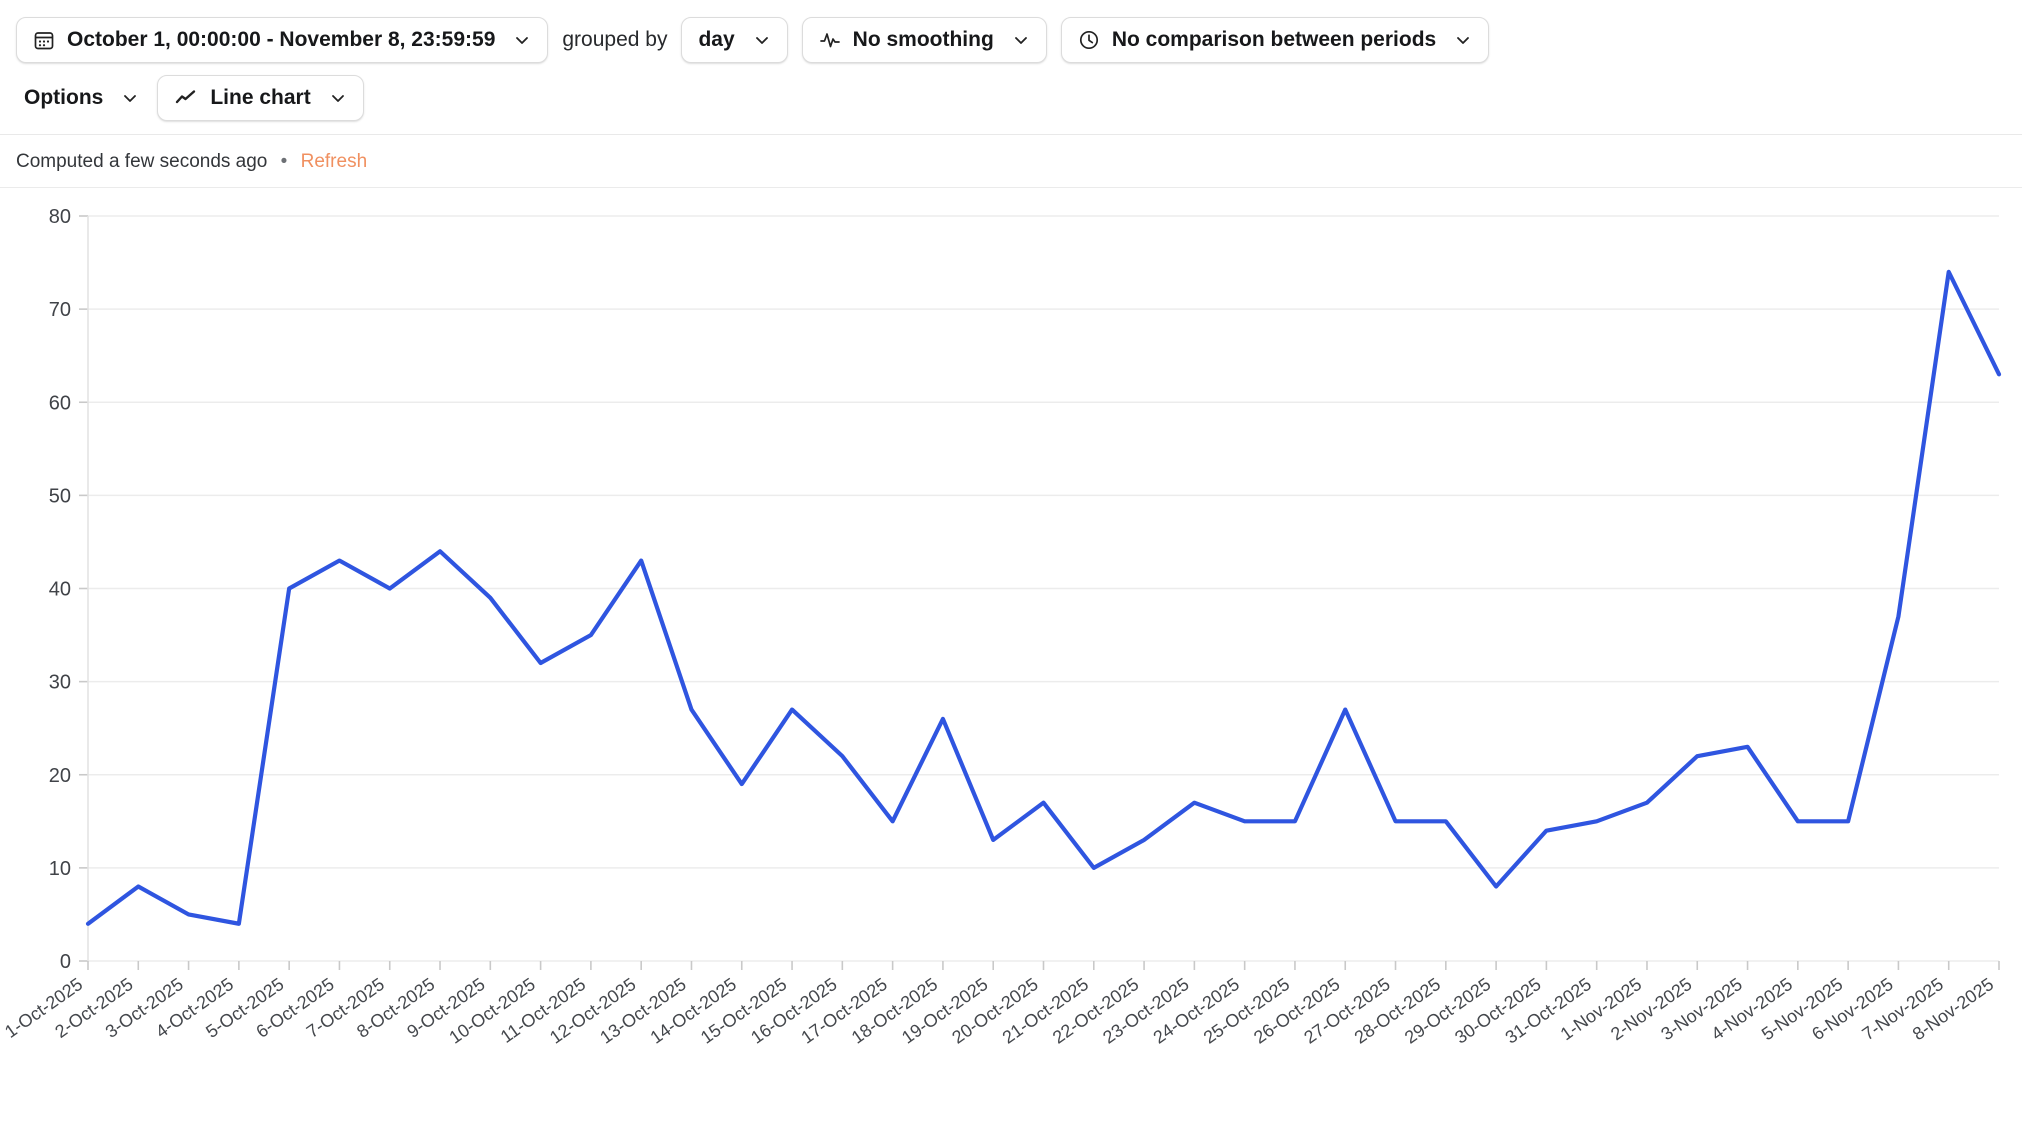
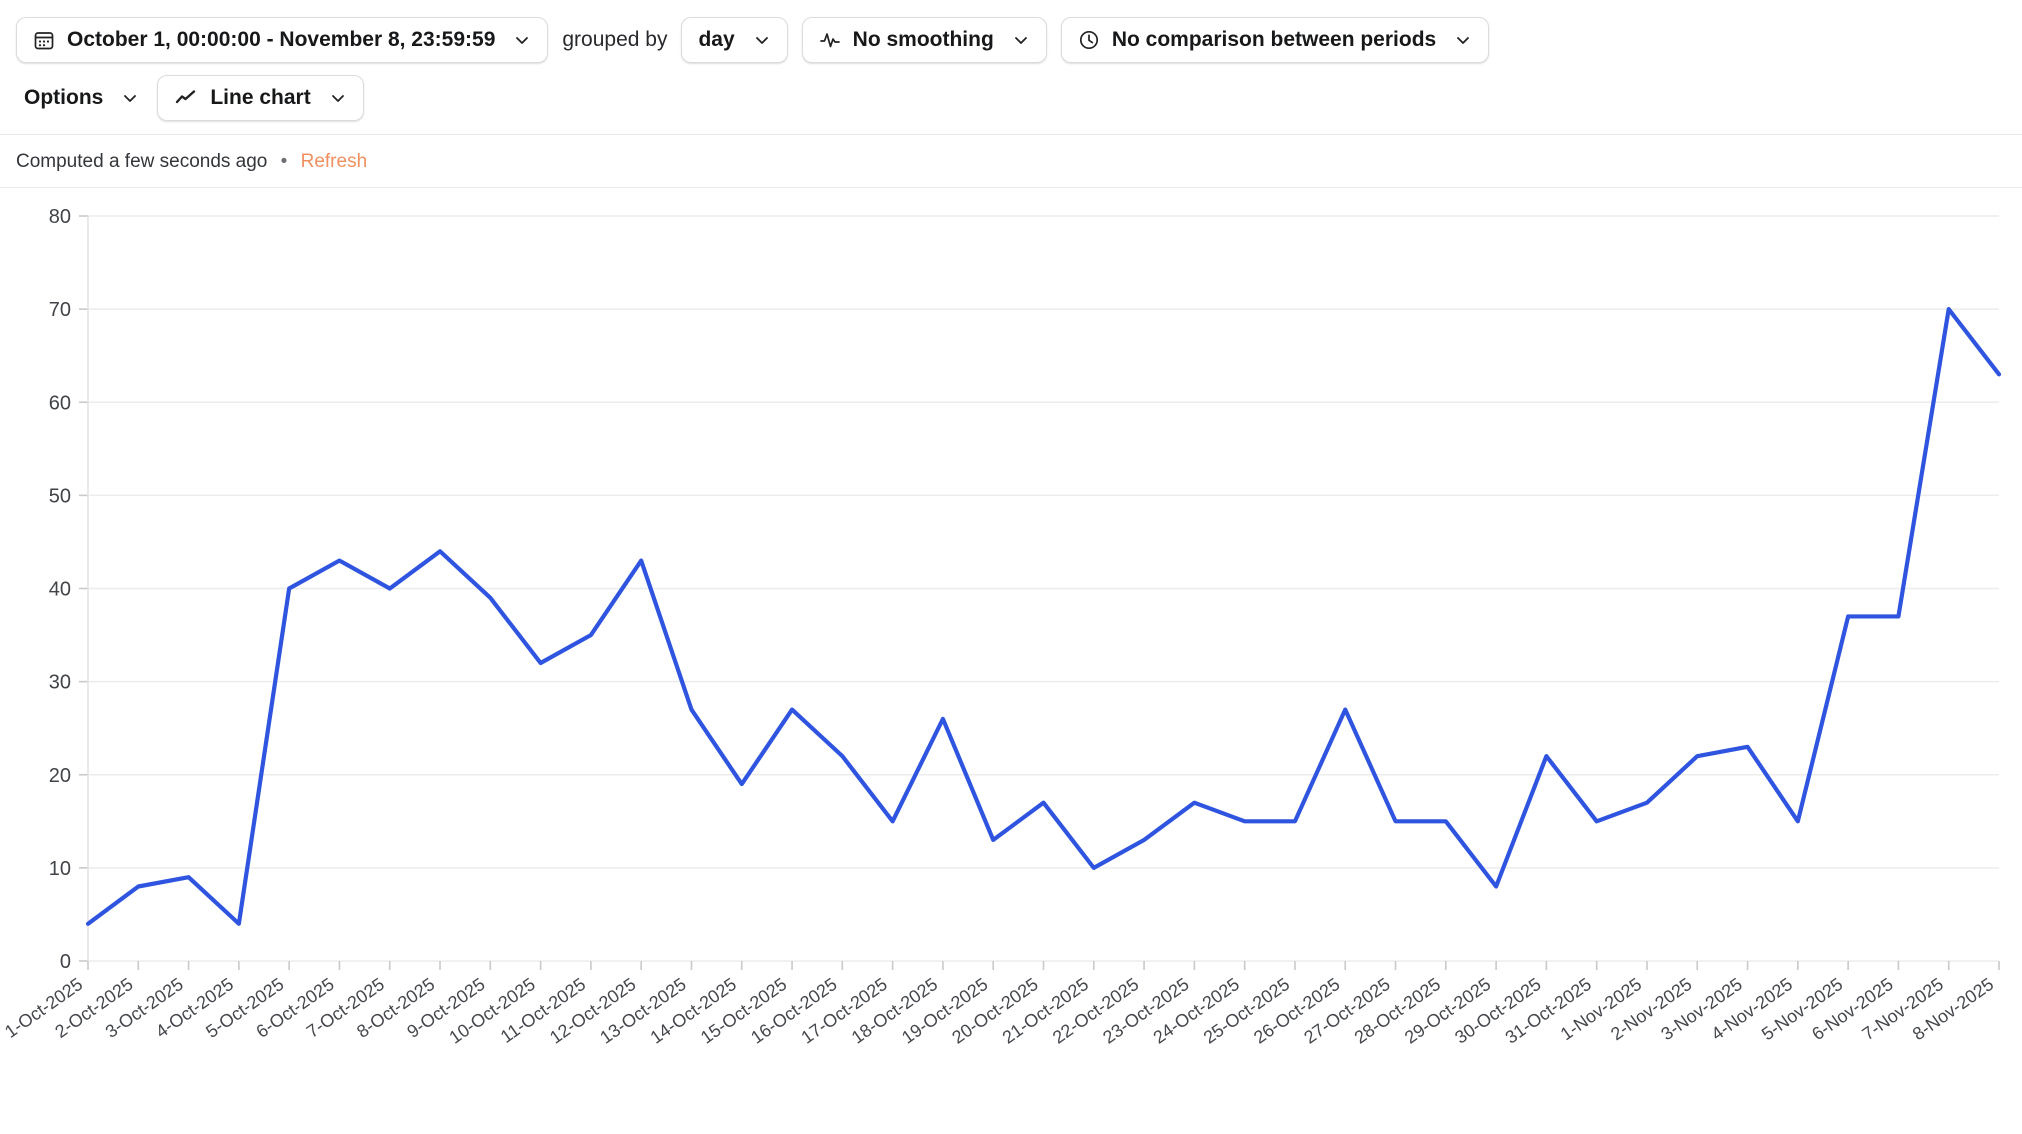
3-Oct-2025: 5 -> 9
30-Oct-2025: 14 -> 22
5-Nov-2025: 15 -> 37
7-Nov-2025: 74 -> 70
